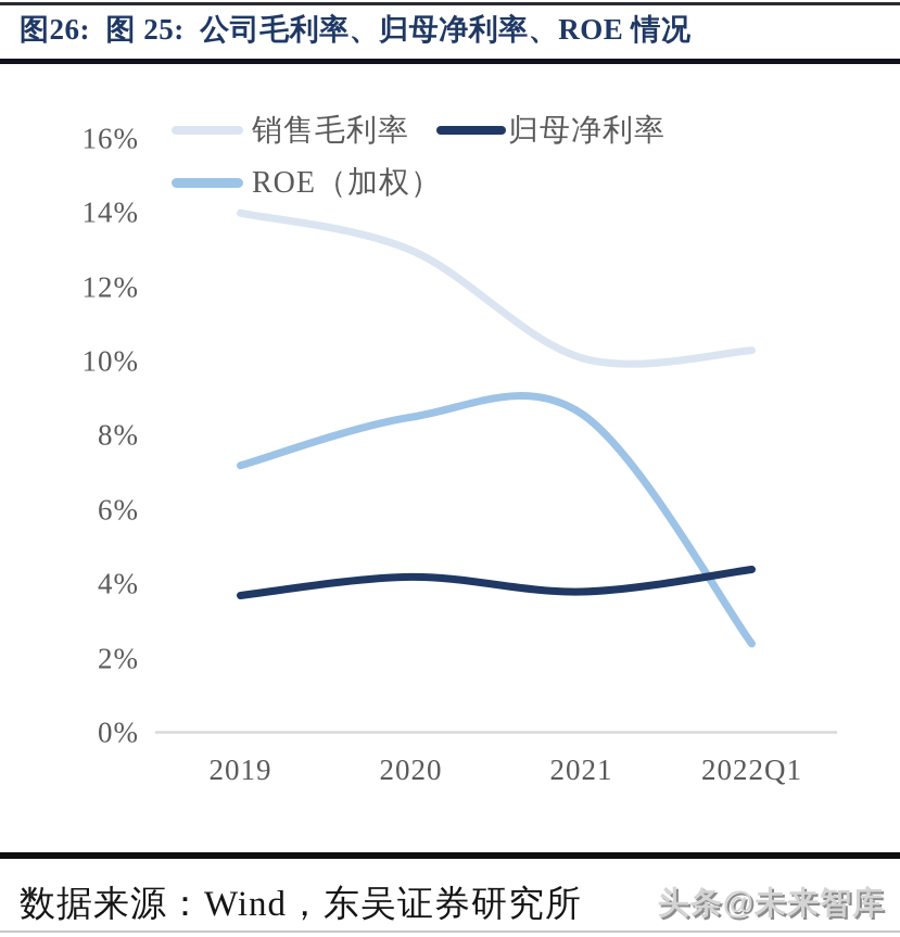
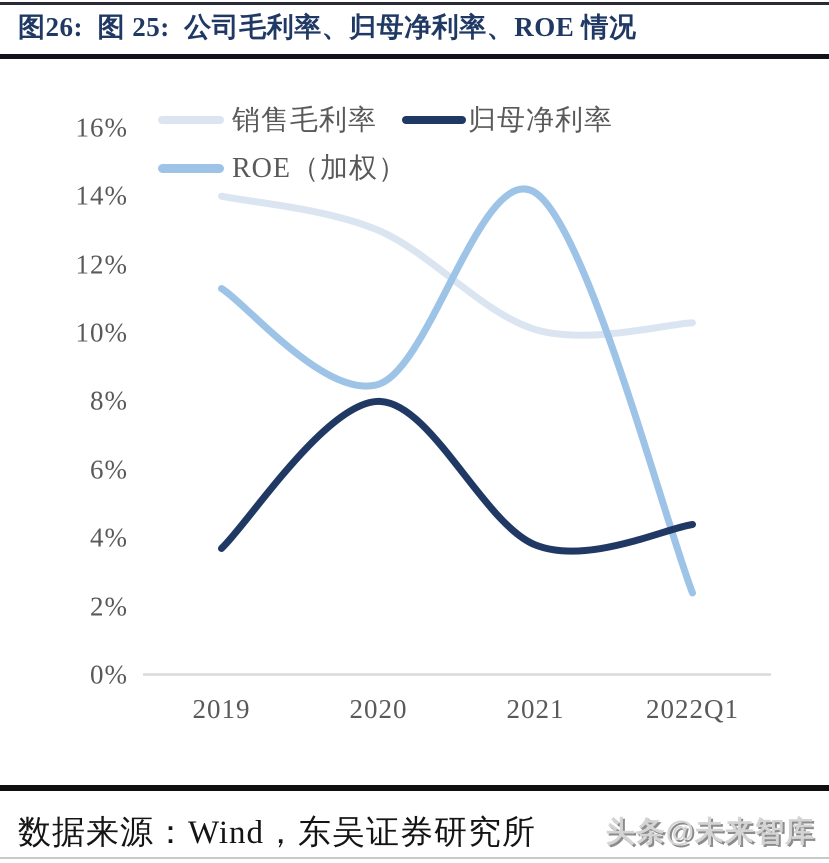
ROE（加权）/2019: 7.2% -> 11.3%
归母净利率/2020: 4.2% -> 8.0%
ROE（加权）/2021: 8.6% -> 14.1%
